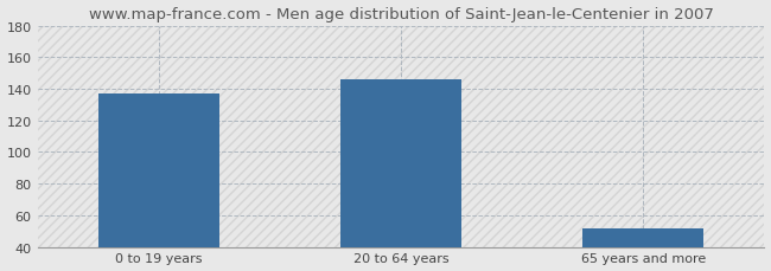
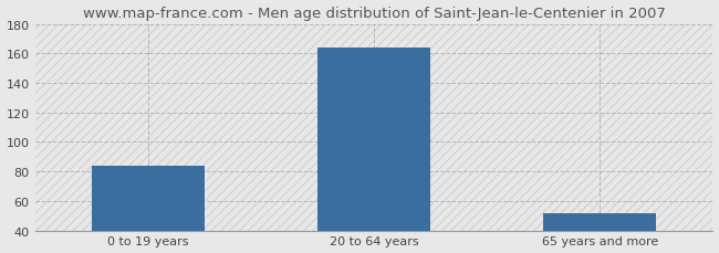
0 to 19 years: 137 -> 84
20 to 64 years: 146 -> 164
